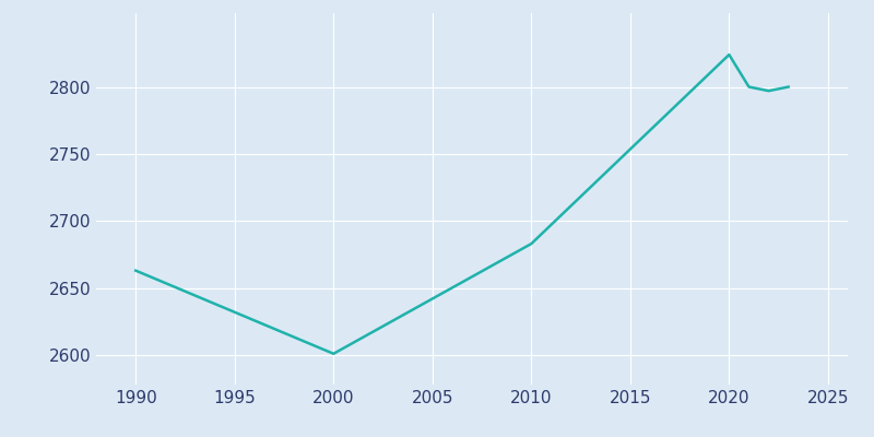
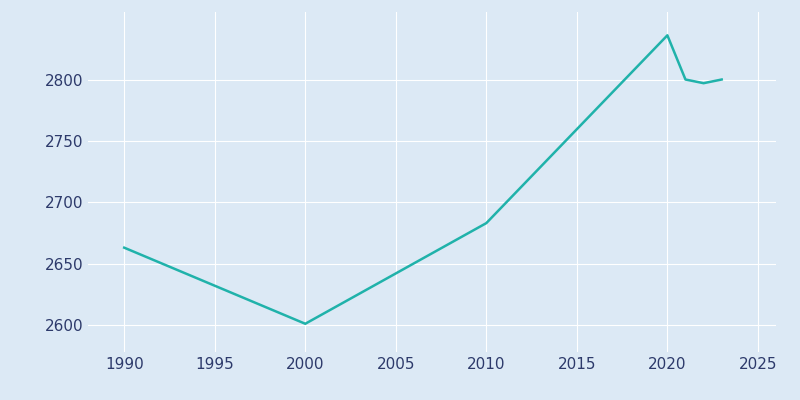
2020: 2824 -> 2836
